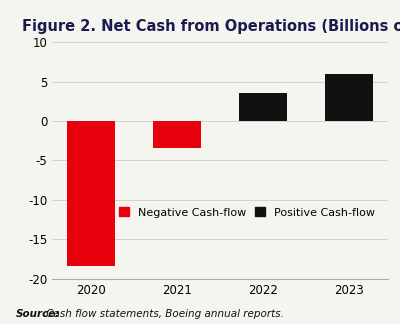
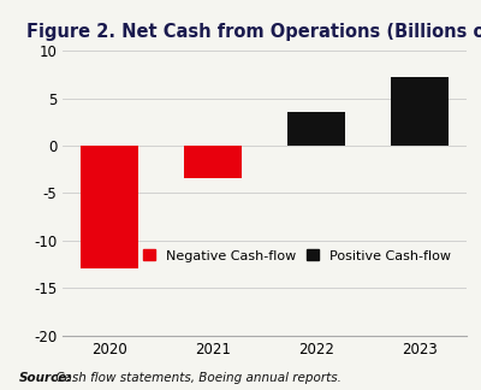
2020: -18.4 -> -13.0
2023: 6.0 -> 7.2
